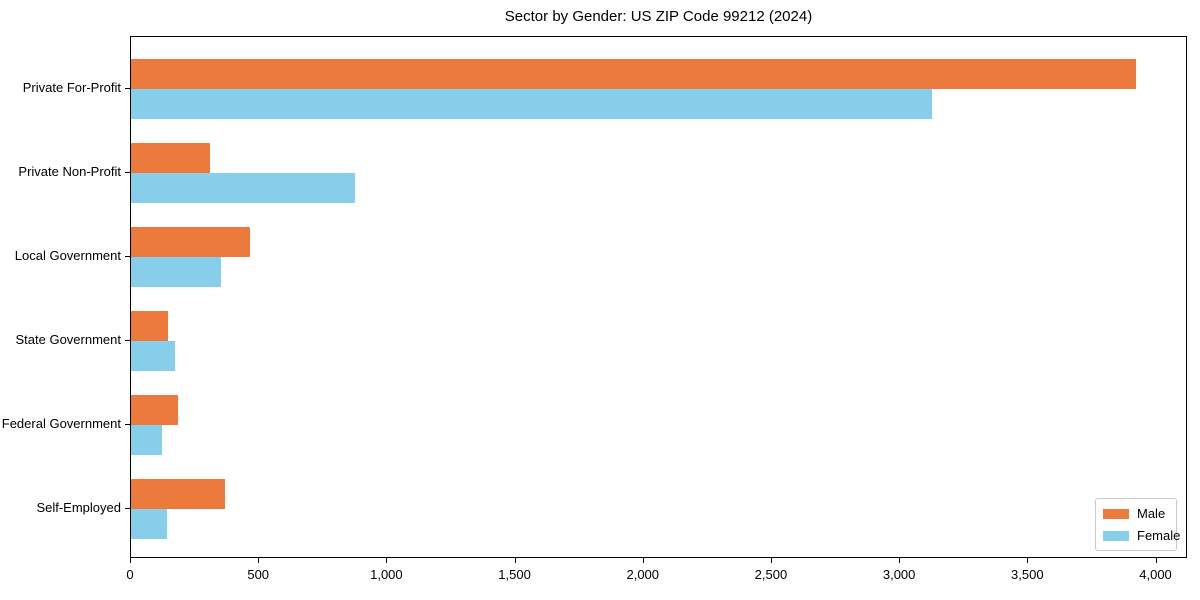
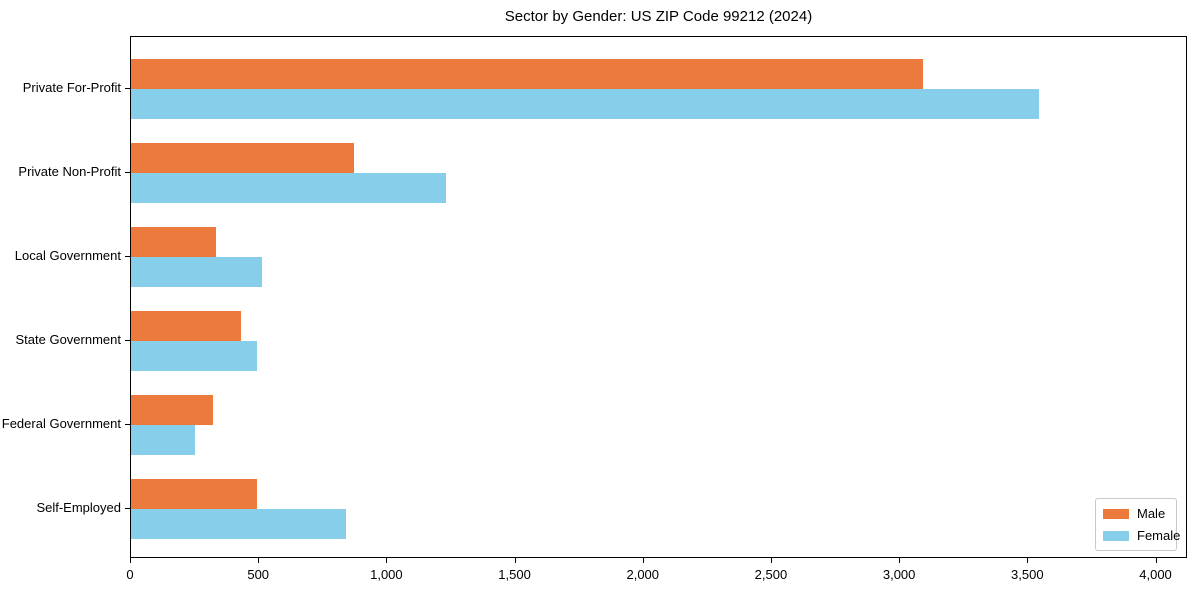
Male/Private For-Profit: 3920 -> 3090
Female/Private For-Profit: 3120 -> 3540
Male/Private Non-Profit: 310 -> 870
Female/Private Non-Profit: 880 -> 1230
Male/Local Government: 460 -> 330
Female/Local Government: 350 -> 510
Male/State Government: 140 -> 430
Female/State Government: 170 -> 490
Male/Federal Government: 180 -> 320
Female/Federal Government: 120 -> 250
Male/Self-Employed: 360 -> 490
Female/Self-Employed: 140 -> 840
